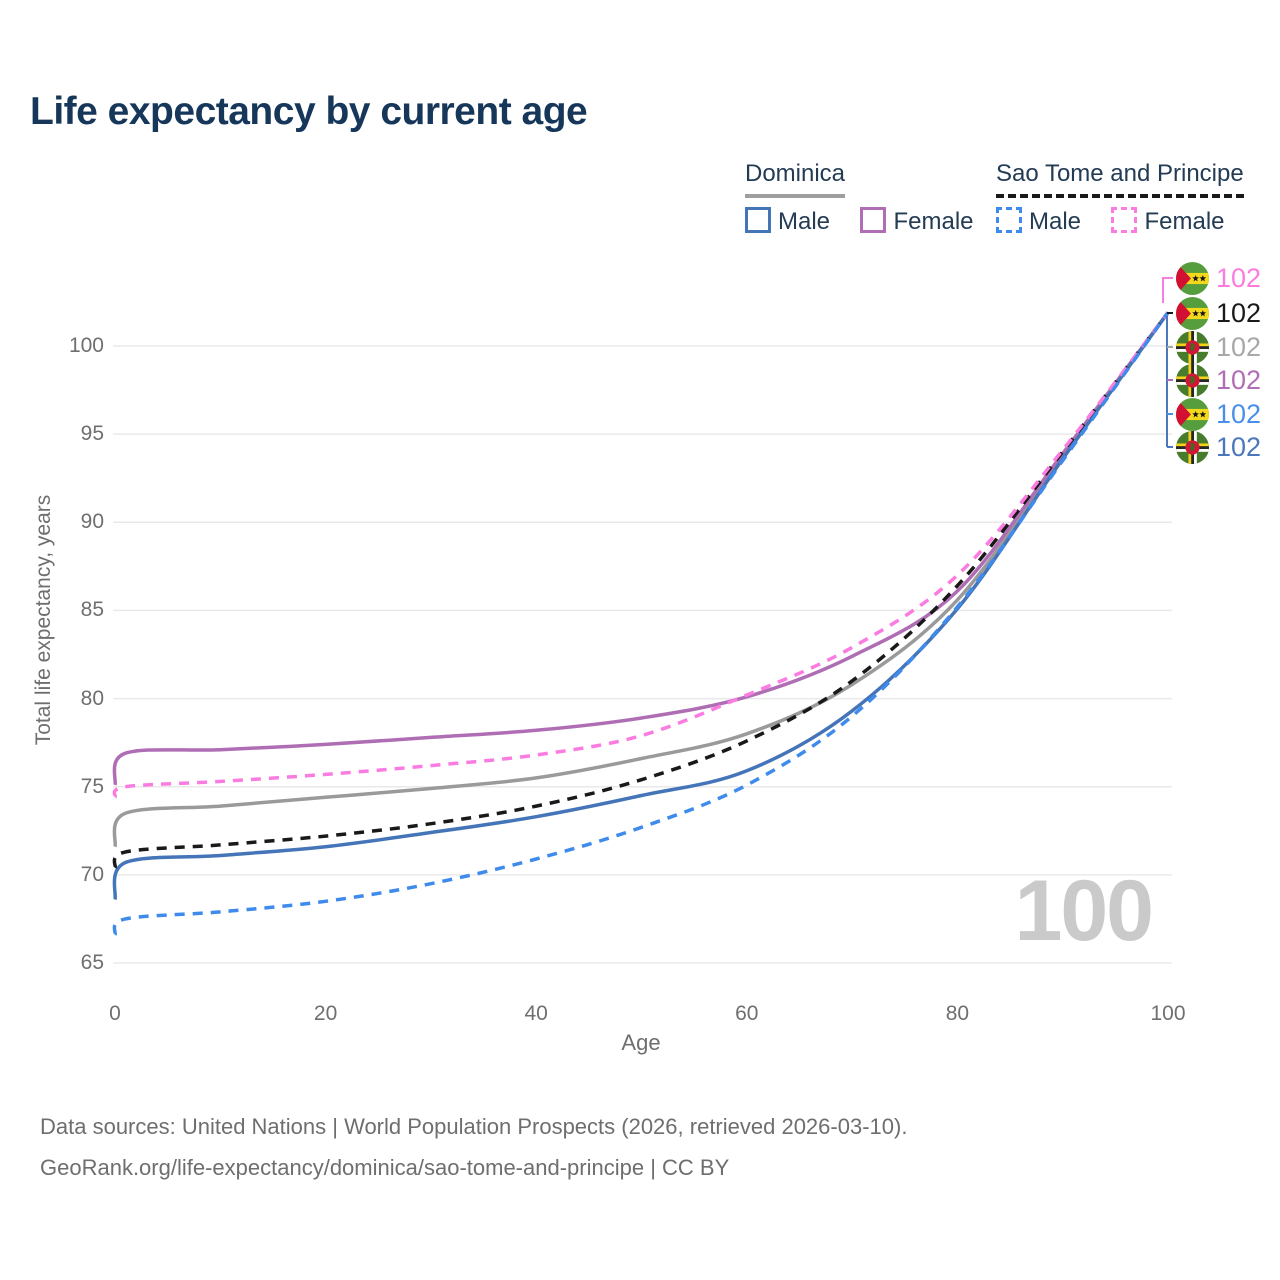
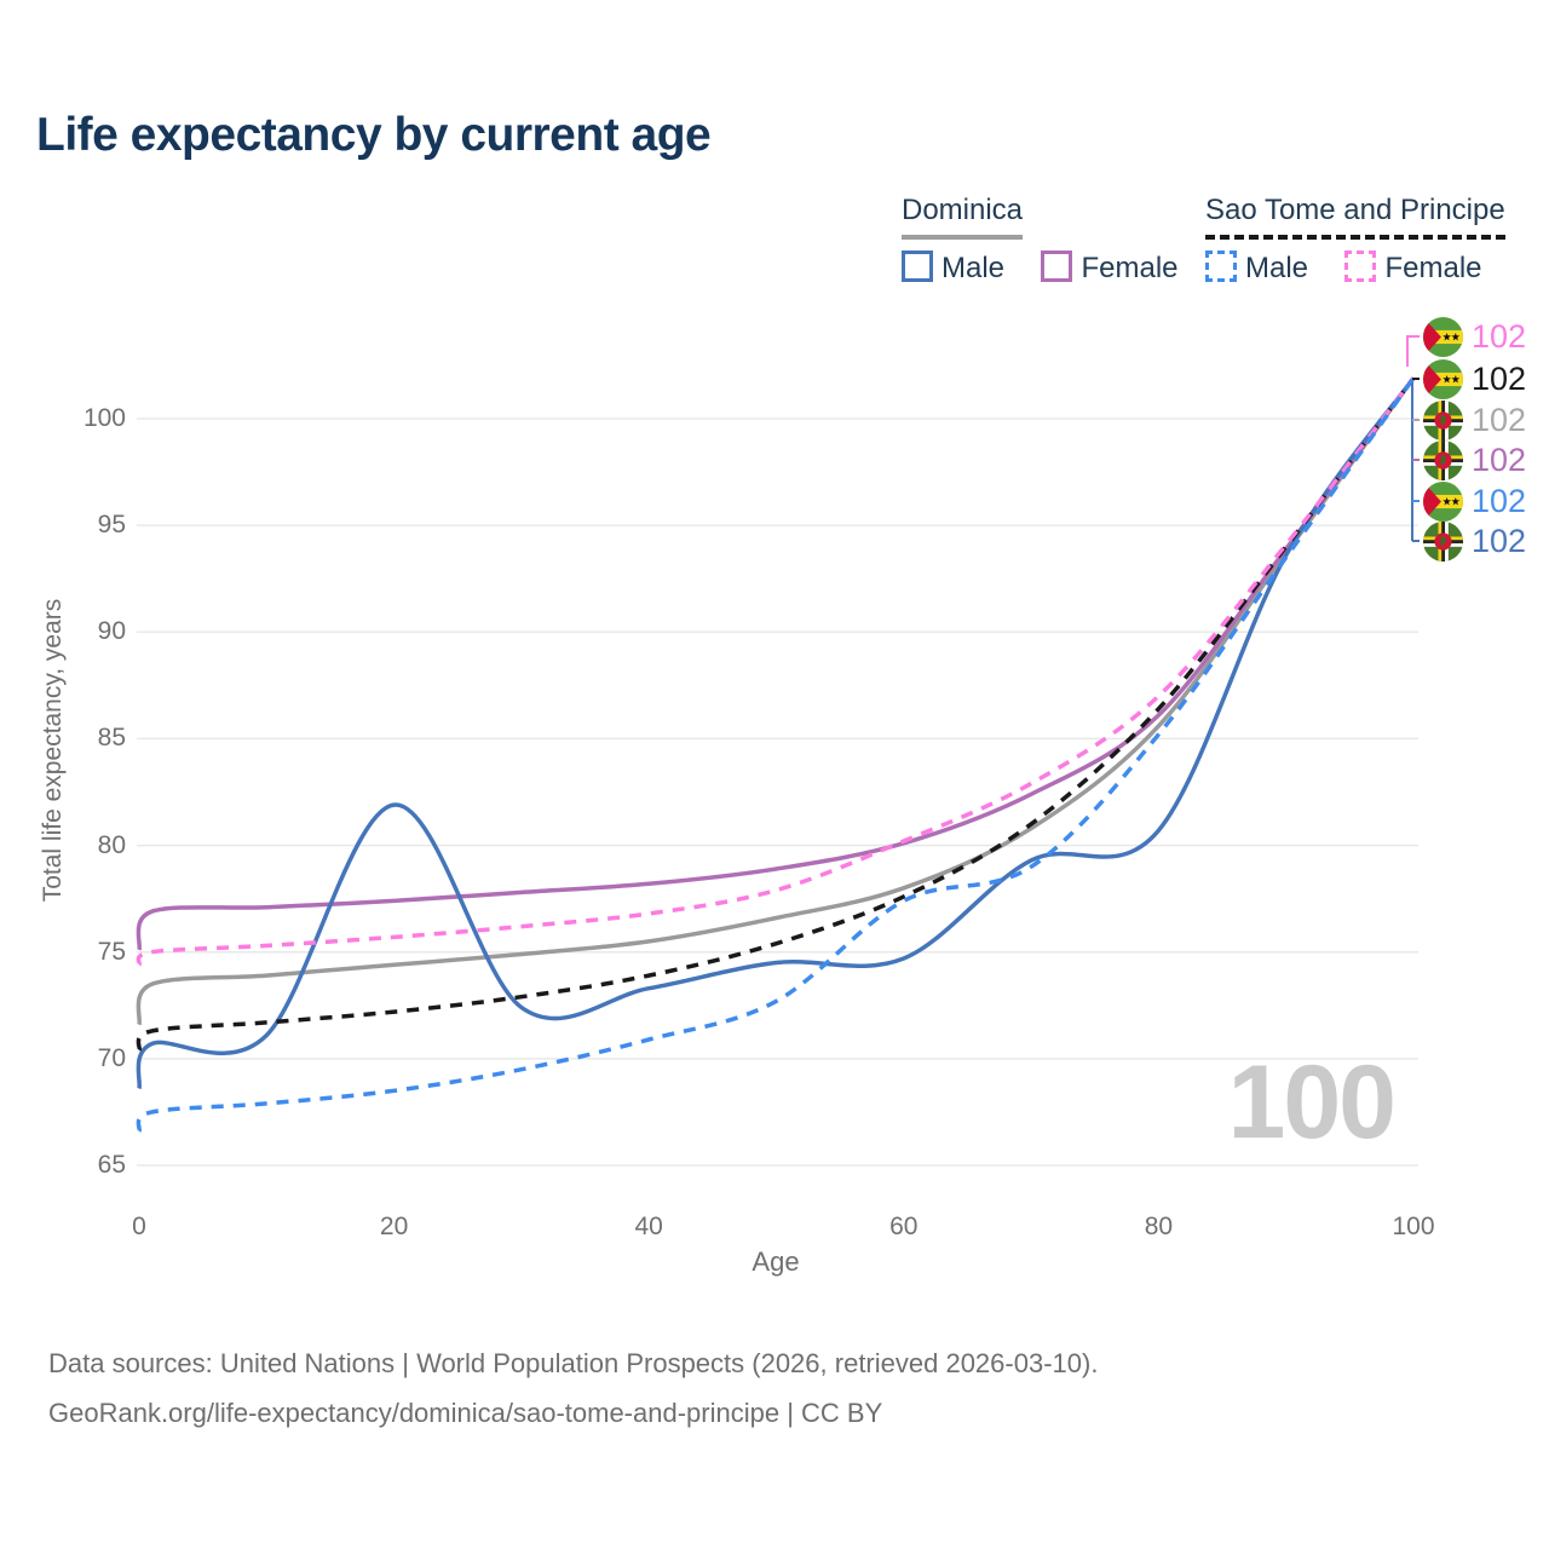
Dominica Male/20: 71.6 -> 81.9
Dominica Male/60: 75.9 -> 74.7
Sao Tome and Principe Male/60: 75.1 -> 77.4
Dominica Male/80: 85.1 -> 80.7
